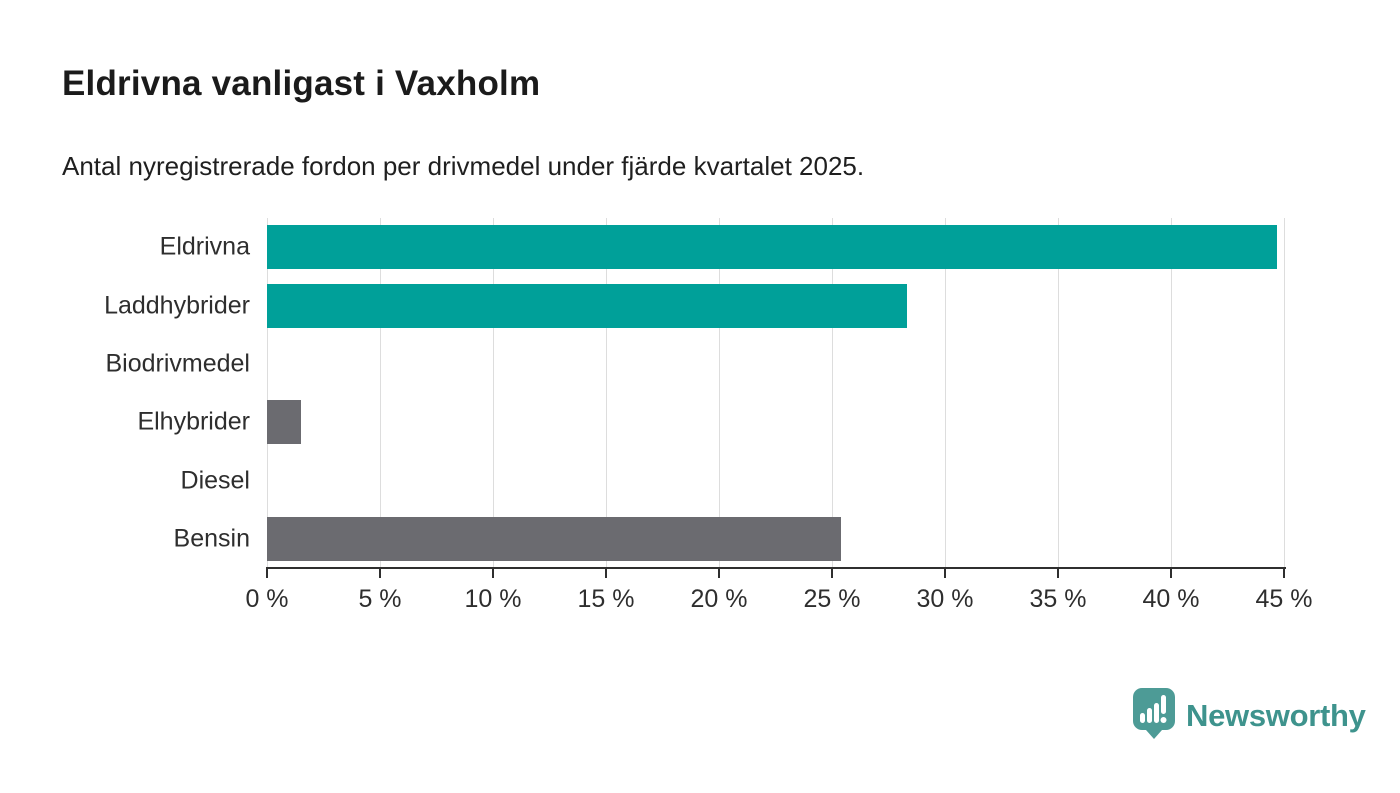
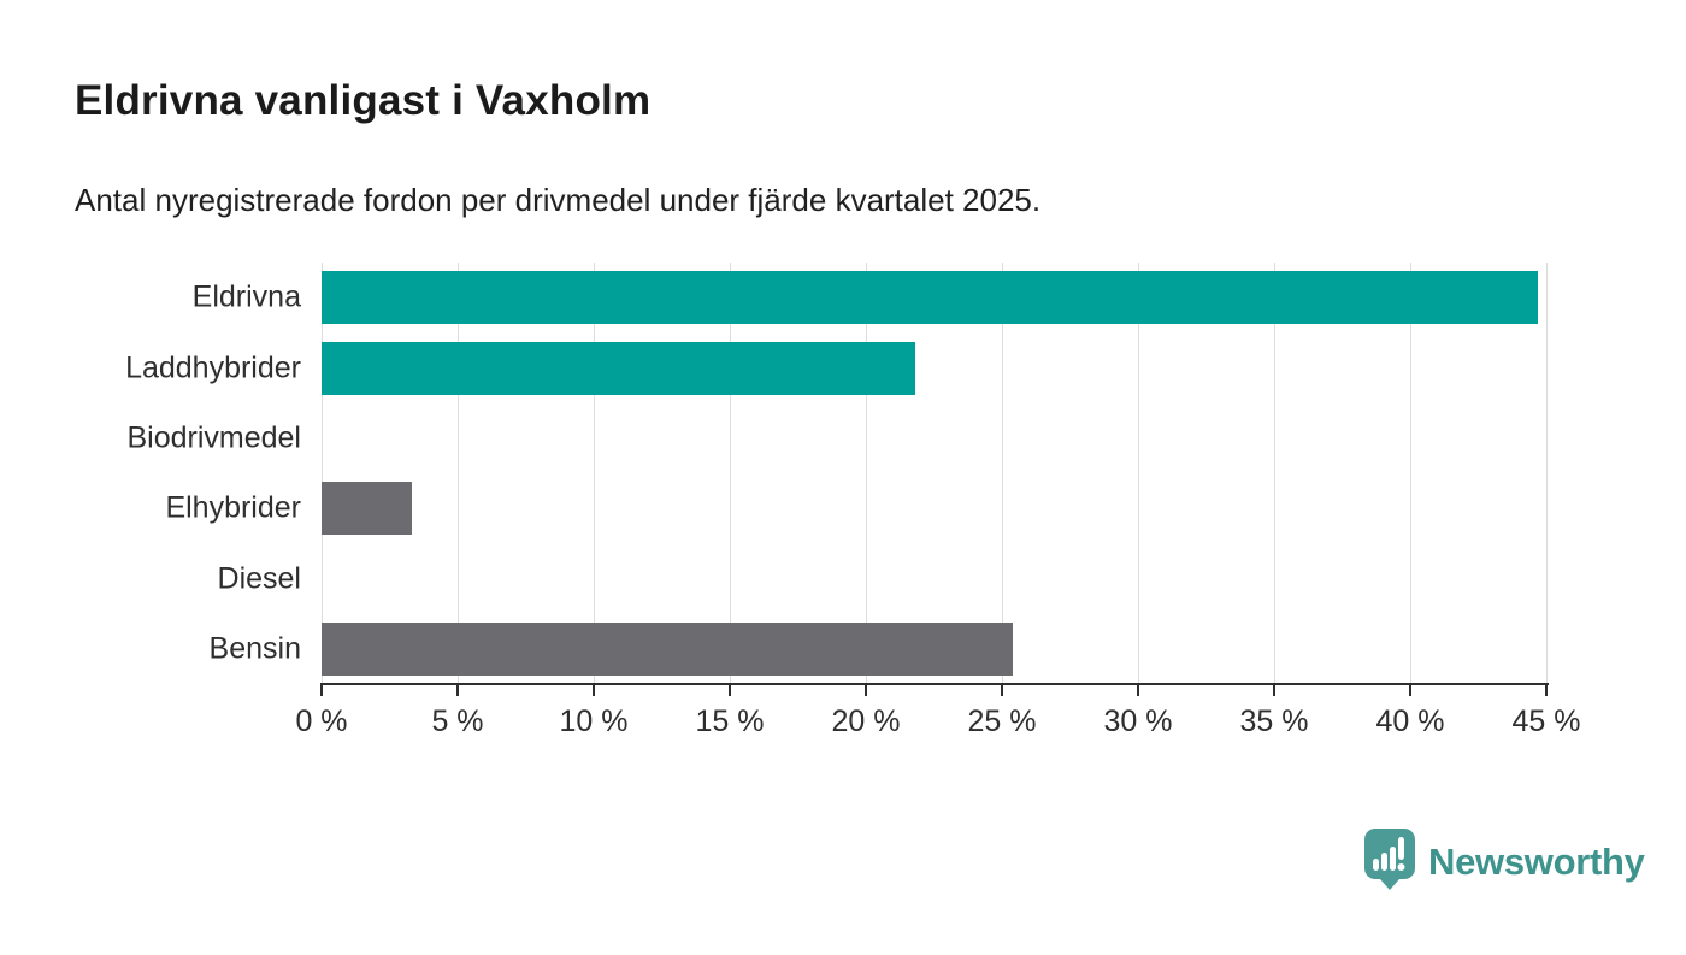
Laddhybrider: 28.3% -> 21.8%
Elhybrider: 1.5% -> 3.3%
